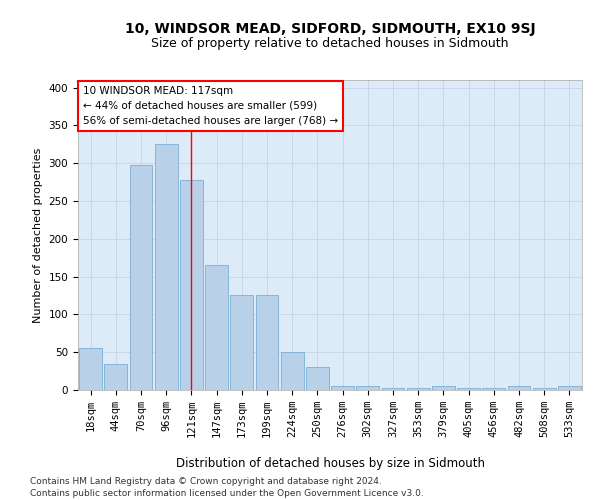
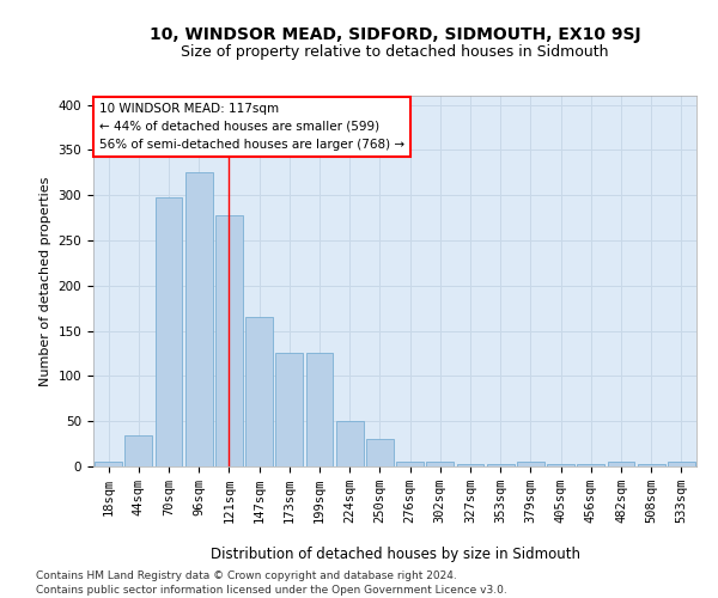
18sqm: 56 -> 5
